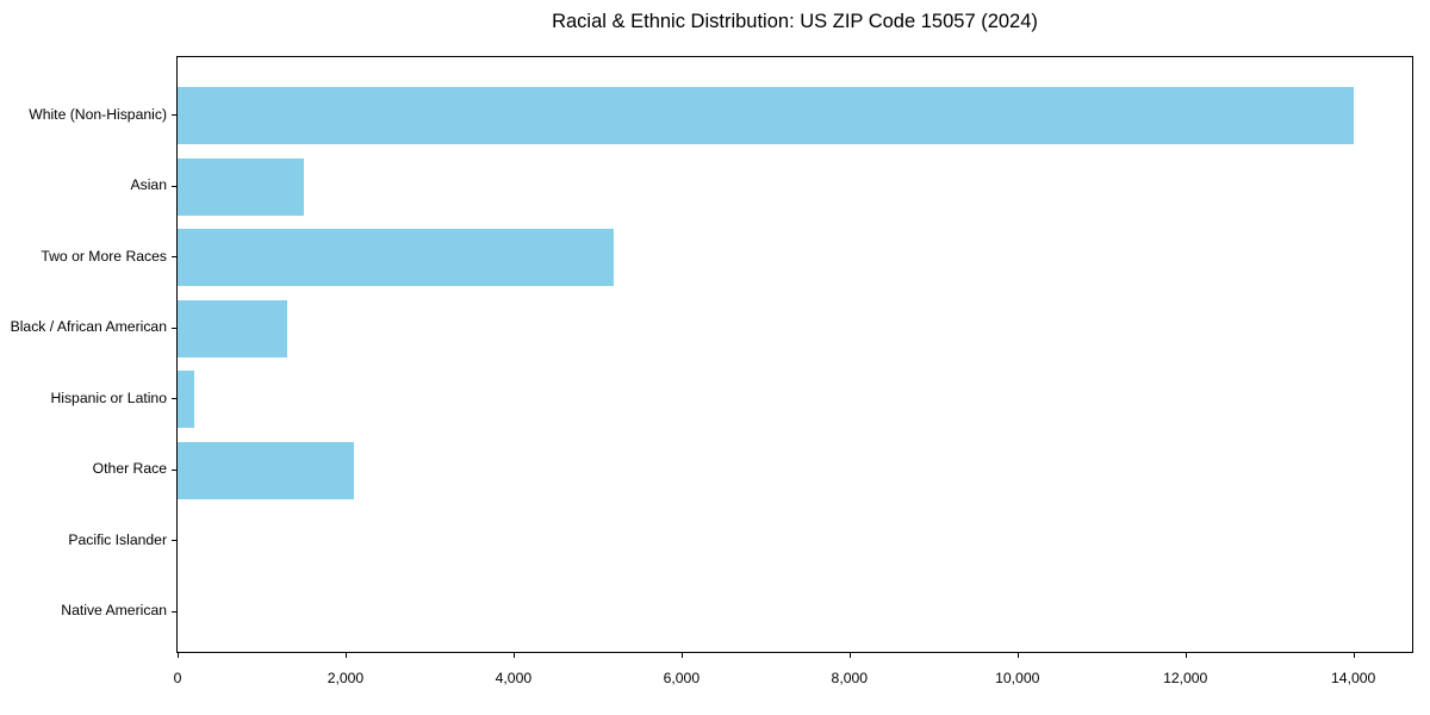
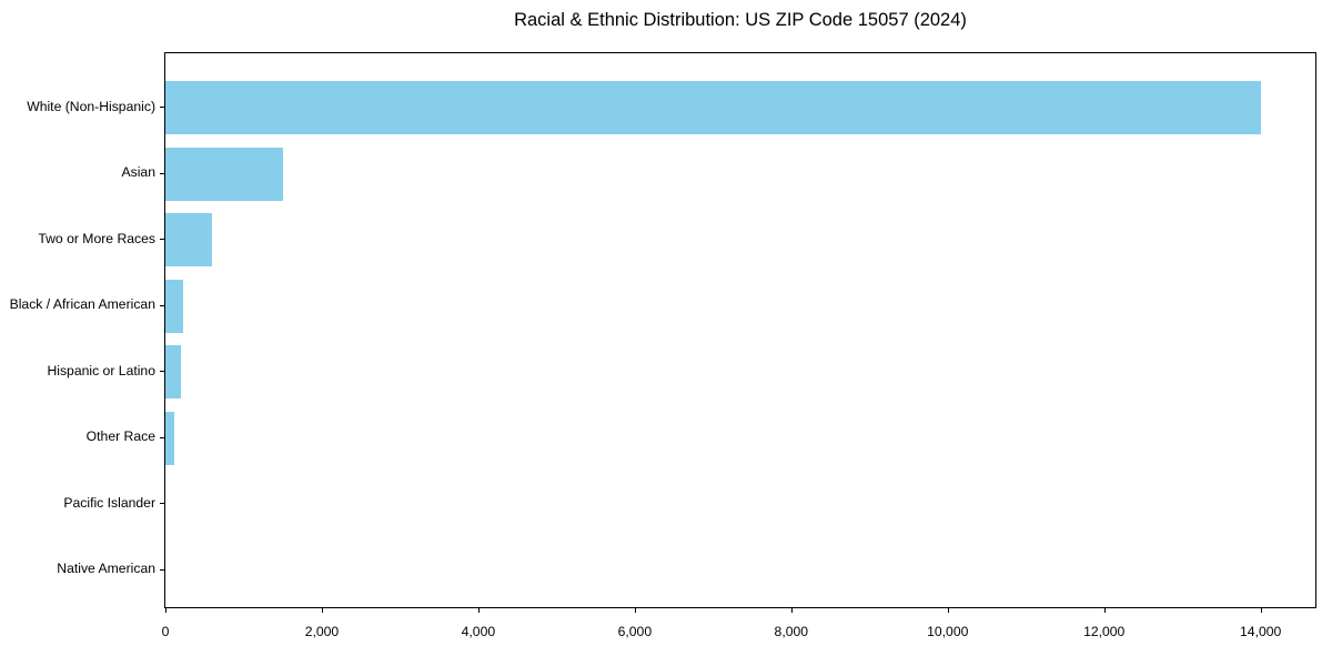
Two or More Races: 5200 -> 600
Black / African American: 1300 -> 200
Other Race: 2100 -> 100
